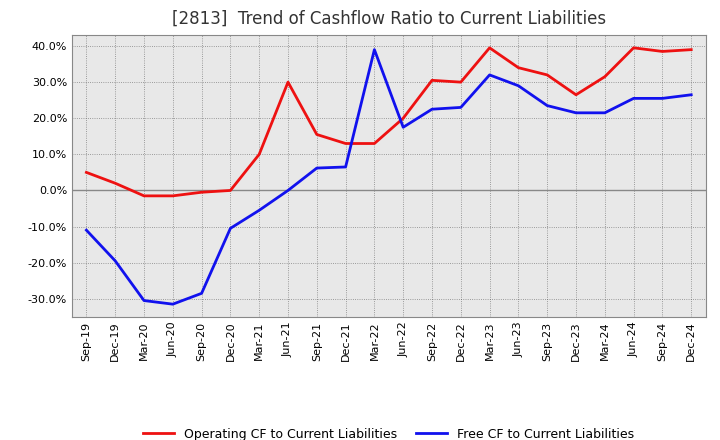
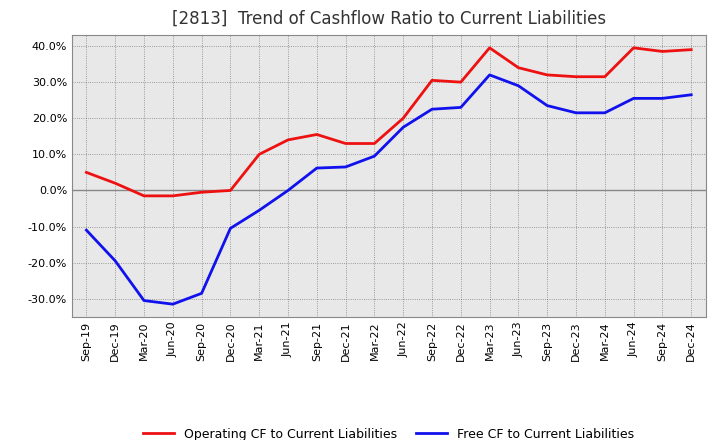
Operating CF to Current Liabilities/Jun-21: 30.0% -> 14.0%
Free CF to Current Liabilities/Mar-22: 39.0% -> 9.5%
Operating CF to Current Liabilities/Dec-23: 26.5% -> 31.5%
